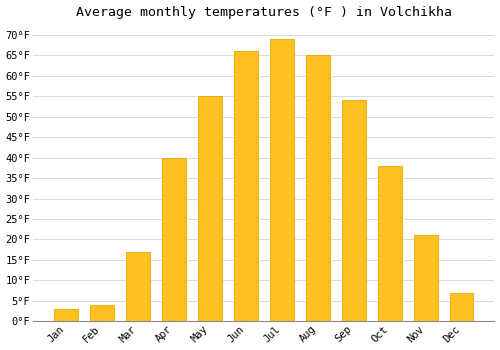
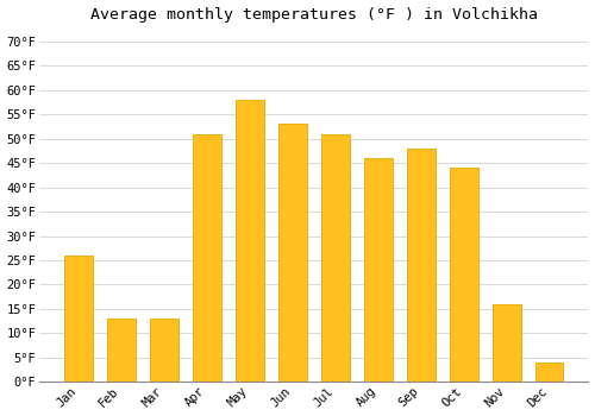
Jan: 3°F -> 26°F
Feb: 4°F -> 13°F
Mar: 17°F -> 13°F
Apr: 40°F -> 51°F
May: 55°F -> 58°F
Jun: 66°F -> 53°F
Jul: 69°F -> 51°F
Aug: 65°F -> 46°F
Sep: 54°F -> 48°F
Oct: 38°F -> 44°F
Nov: 21°F -> 16°F
Dec: 7°F -> 4°F
